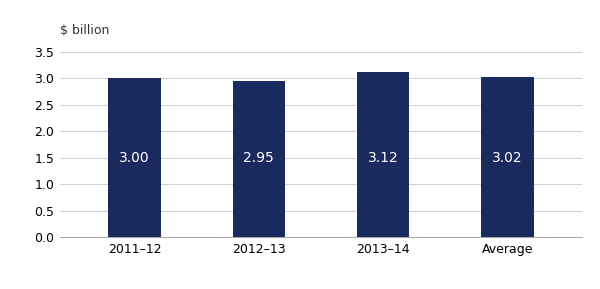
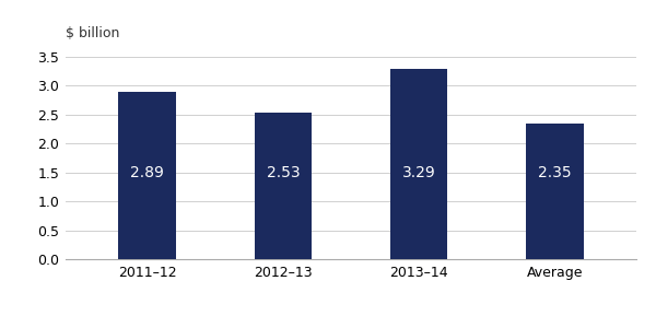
2011–12: 3.00 -> 2.89
2012–13: 2.95 -> 2.53
2013–14: 3.12 -> 3.29
Average: 3.02 -> 2.35
